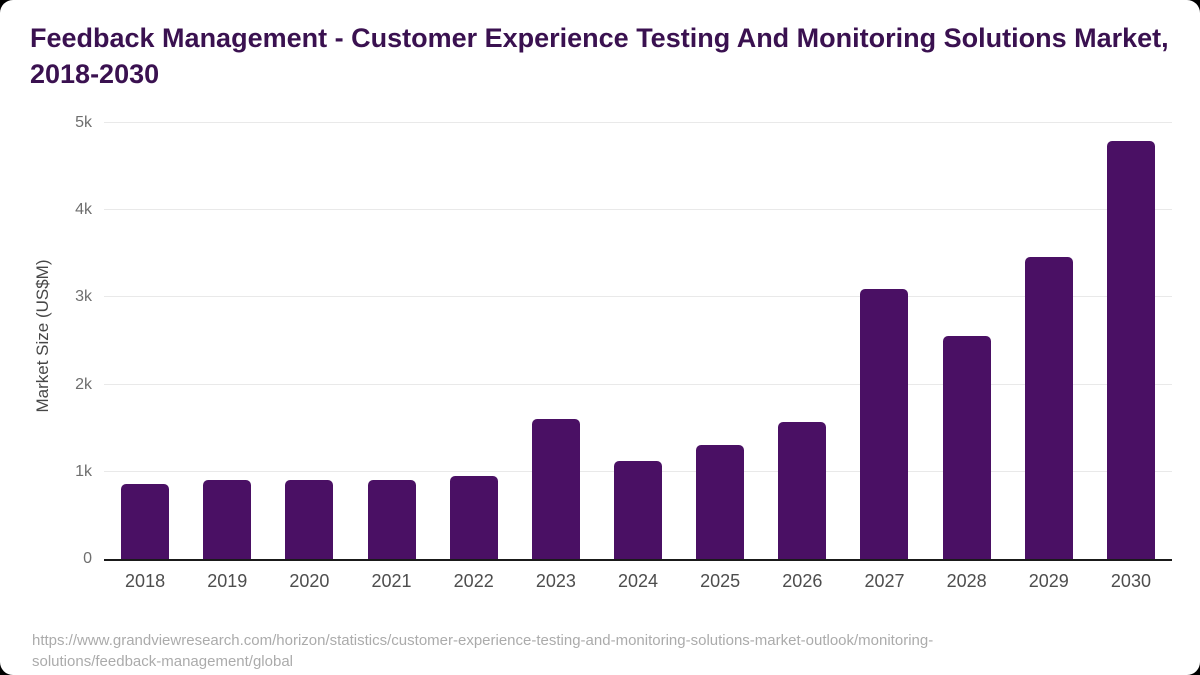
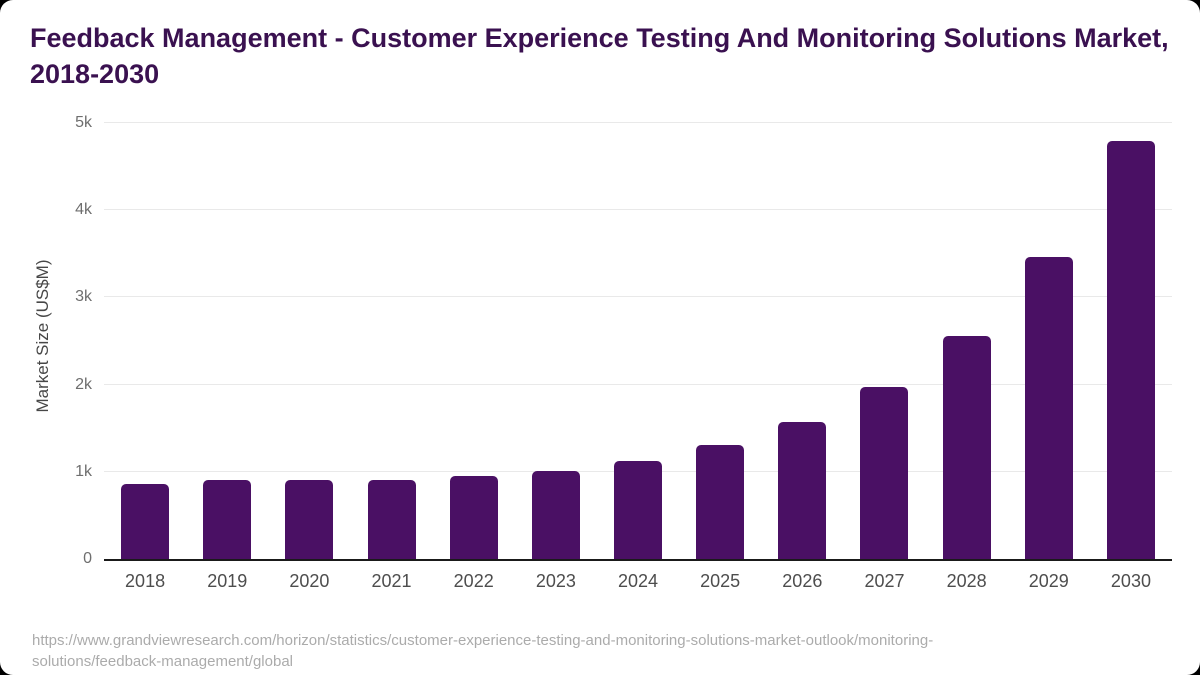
2023: 1.6k -> 1.0k
2027: 3.1k -> 2.0k
